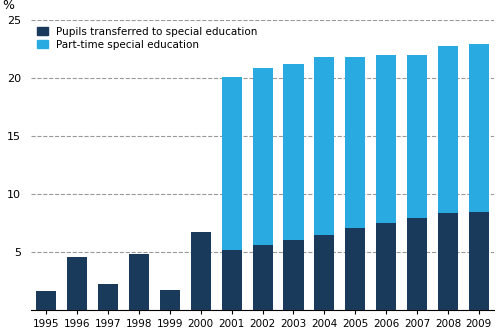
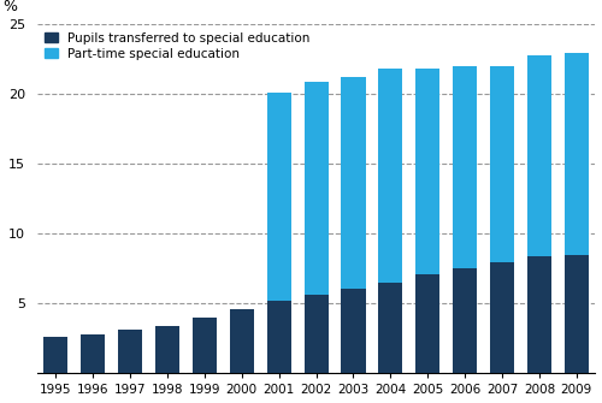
Pupils transferred to special education/1995: 1.7 -> 2.6
Pupils transferred to special education/1996: 4.6 -> 2.8
Pupils transferred to special education/1997: 2.3 -> 3.1
Pupils transferred to special education/1998: 4.9 -> 3.4
Pupils transferred to special education/1999: 1.8 -> 4.0
Pupils transferred to special education/2000: 6.8 -> 4.6
